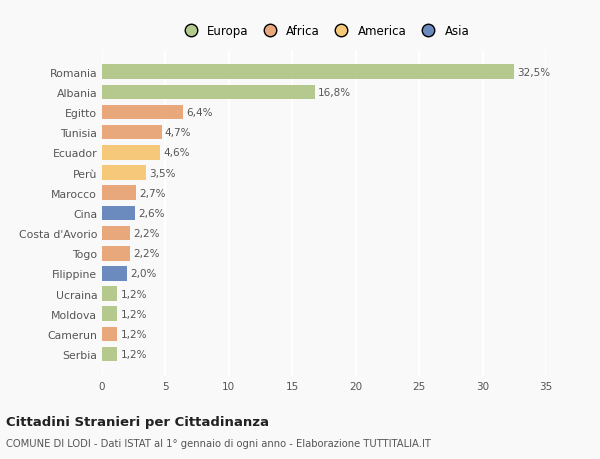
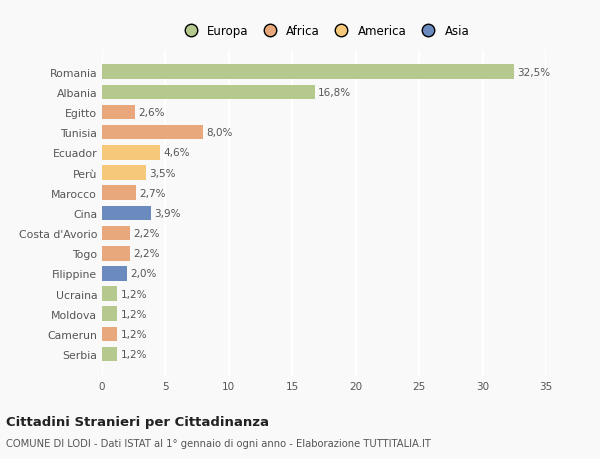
Egitto: 6,4% -> 2,6%
Tunisia: 4,7% -> 8,0%
Cina: 2,6% -> 3,9%
